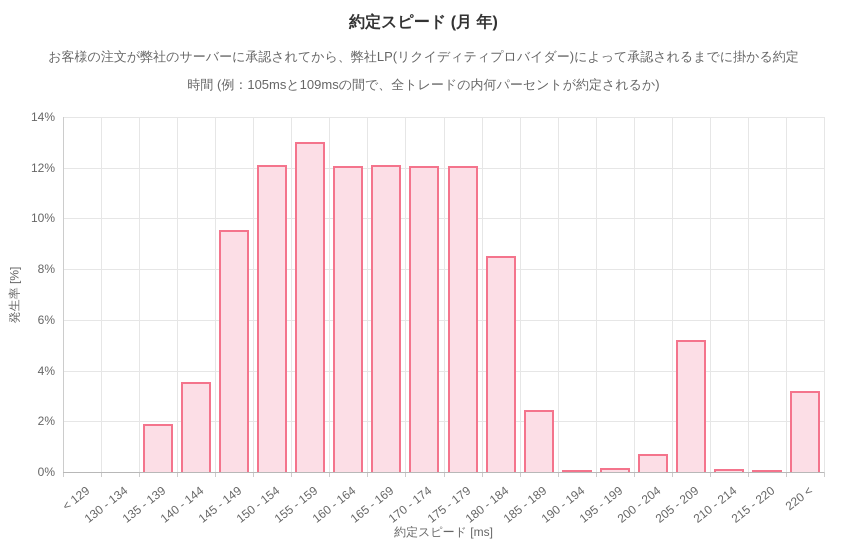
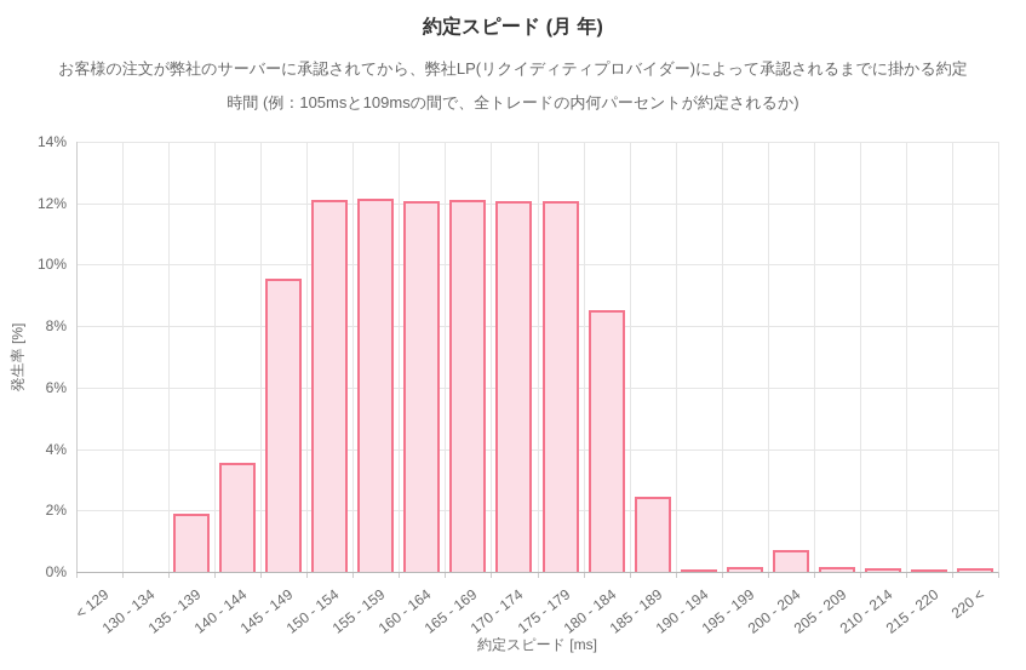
155 - 159: 13.0% -> 12.1%
205 - 209: 5.2% -> 0.2%
220 <: 3.2% -> 0.1%
